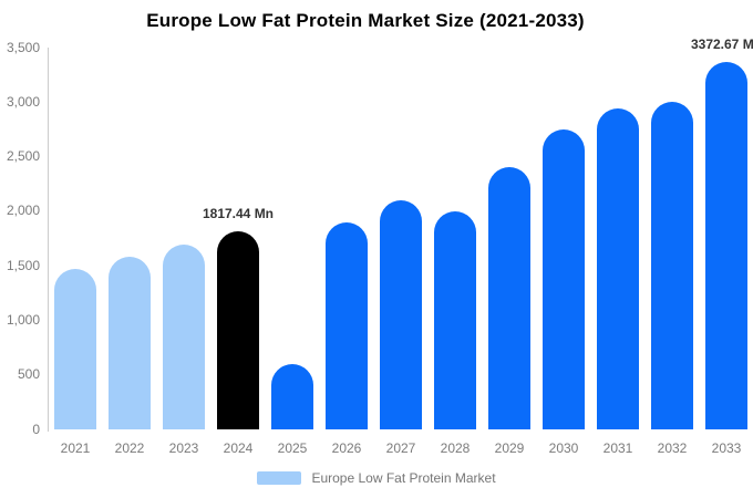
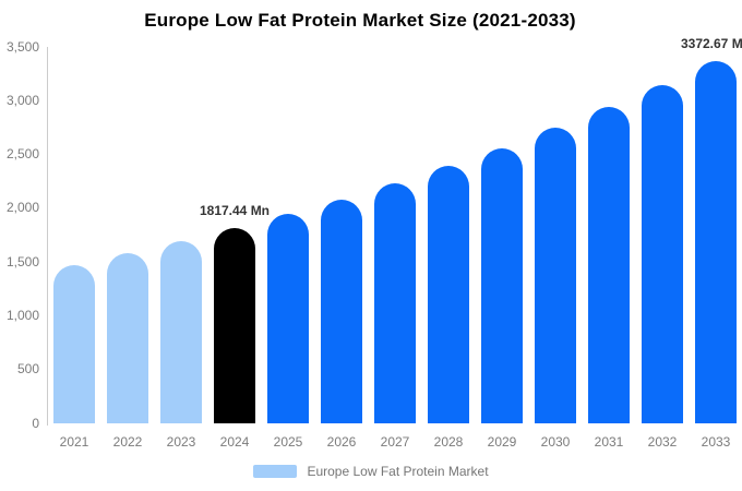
2025: 600 -> 1900
2026: 1900 -> 2100
2027: 2100 -> 2200
2028: 2000 -> 2400
2029: 2400 -> 2600
2032: 3000 -> 3200
